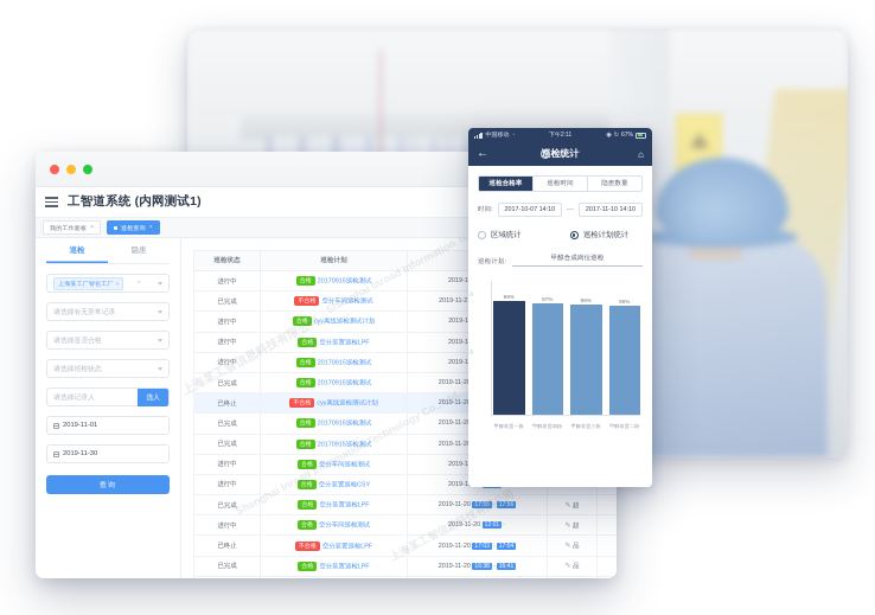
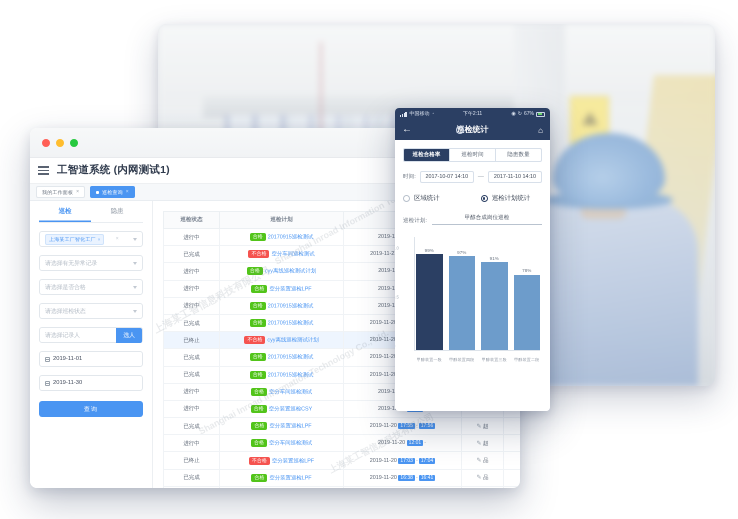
甲醇装置三段: 96% -> 91%
甲醇装置二段: 95% -> 78%
